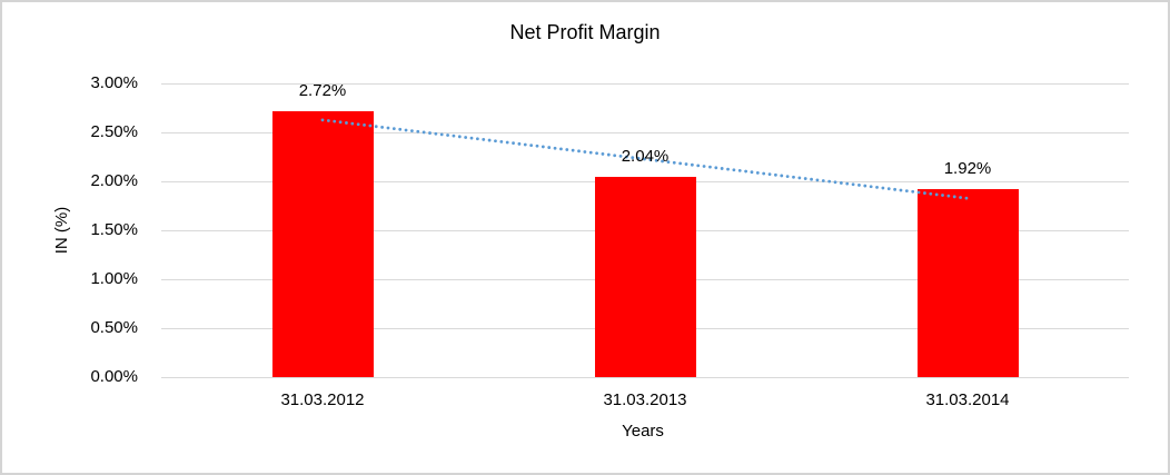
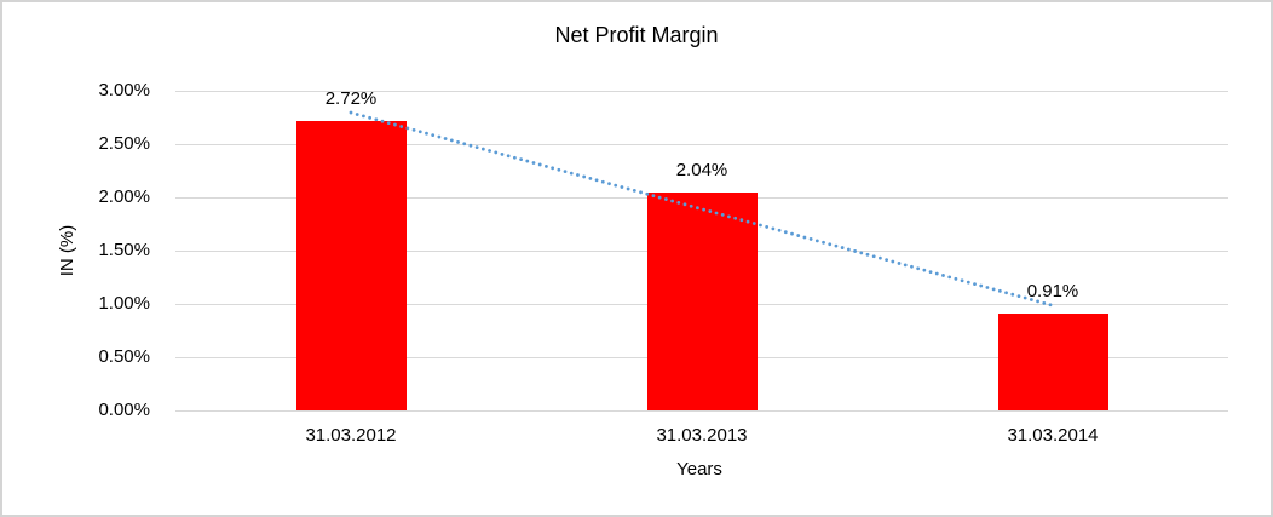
31.03.2014: 1.92% -> 0.91%
